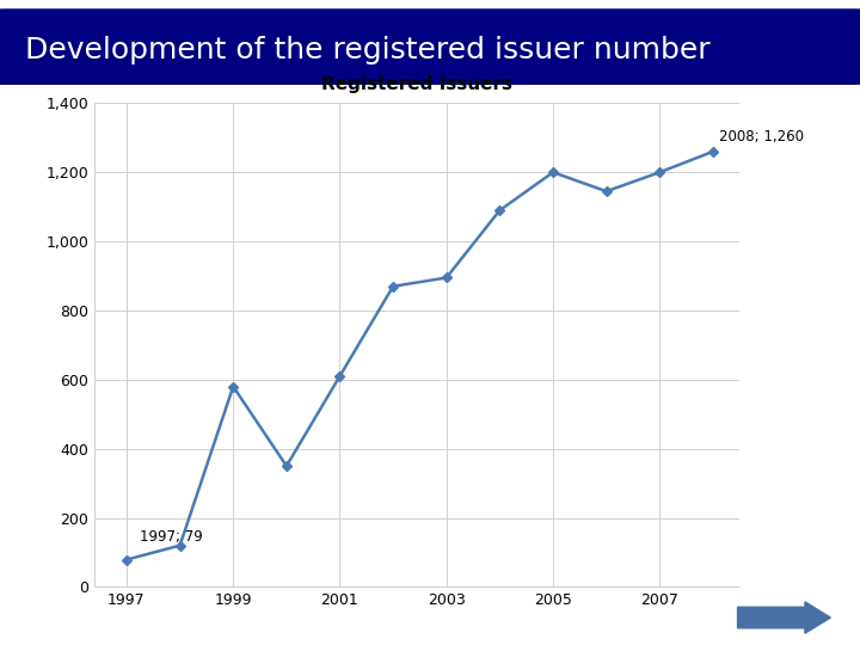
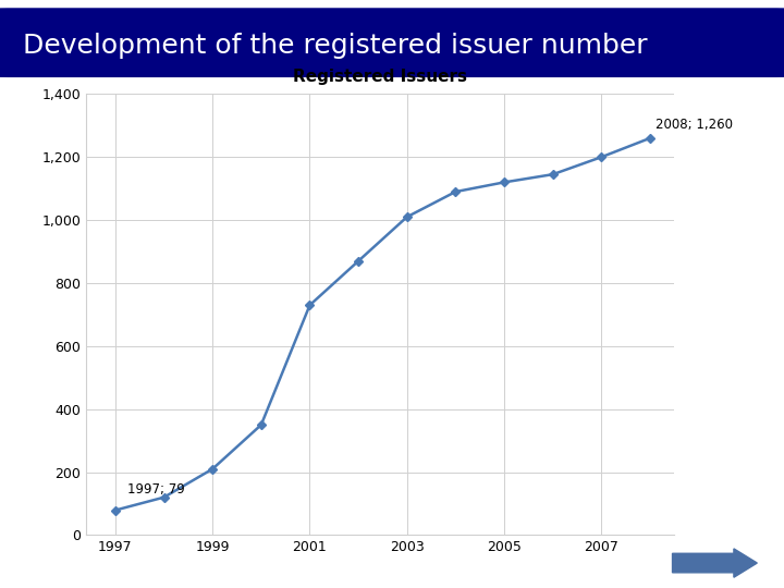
1999: 580 -> 210
2001: 610 -> 730
2003: 895 -> 1,010
2005: 1,200 -> 1,120
